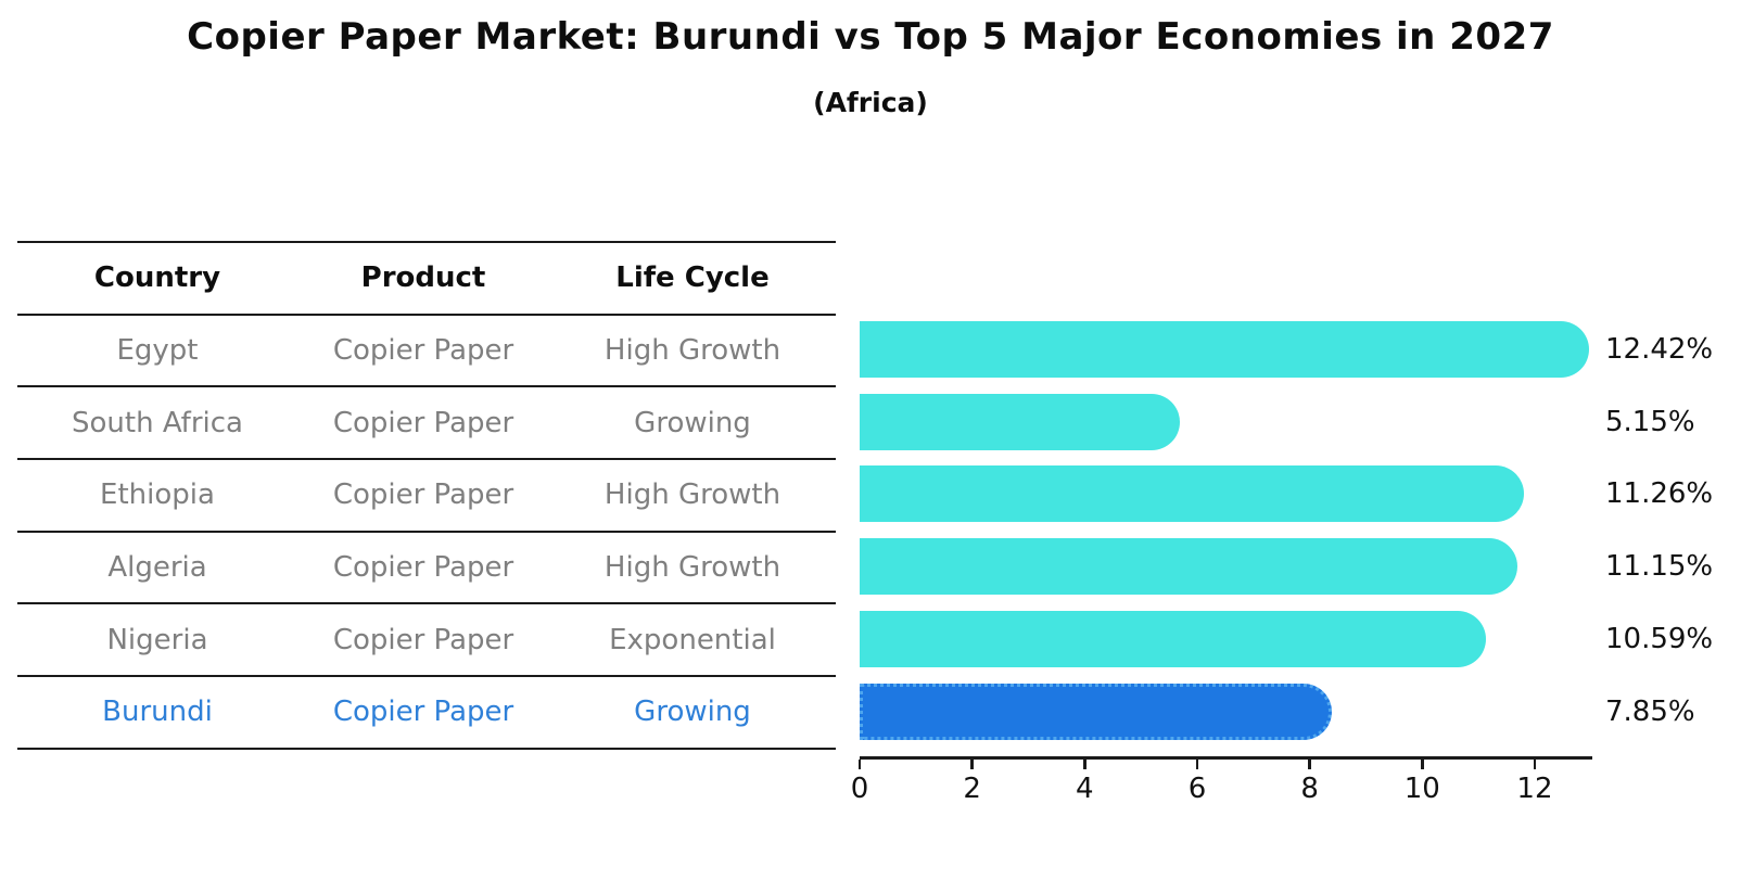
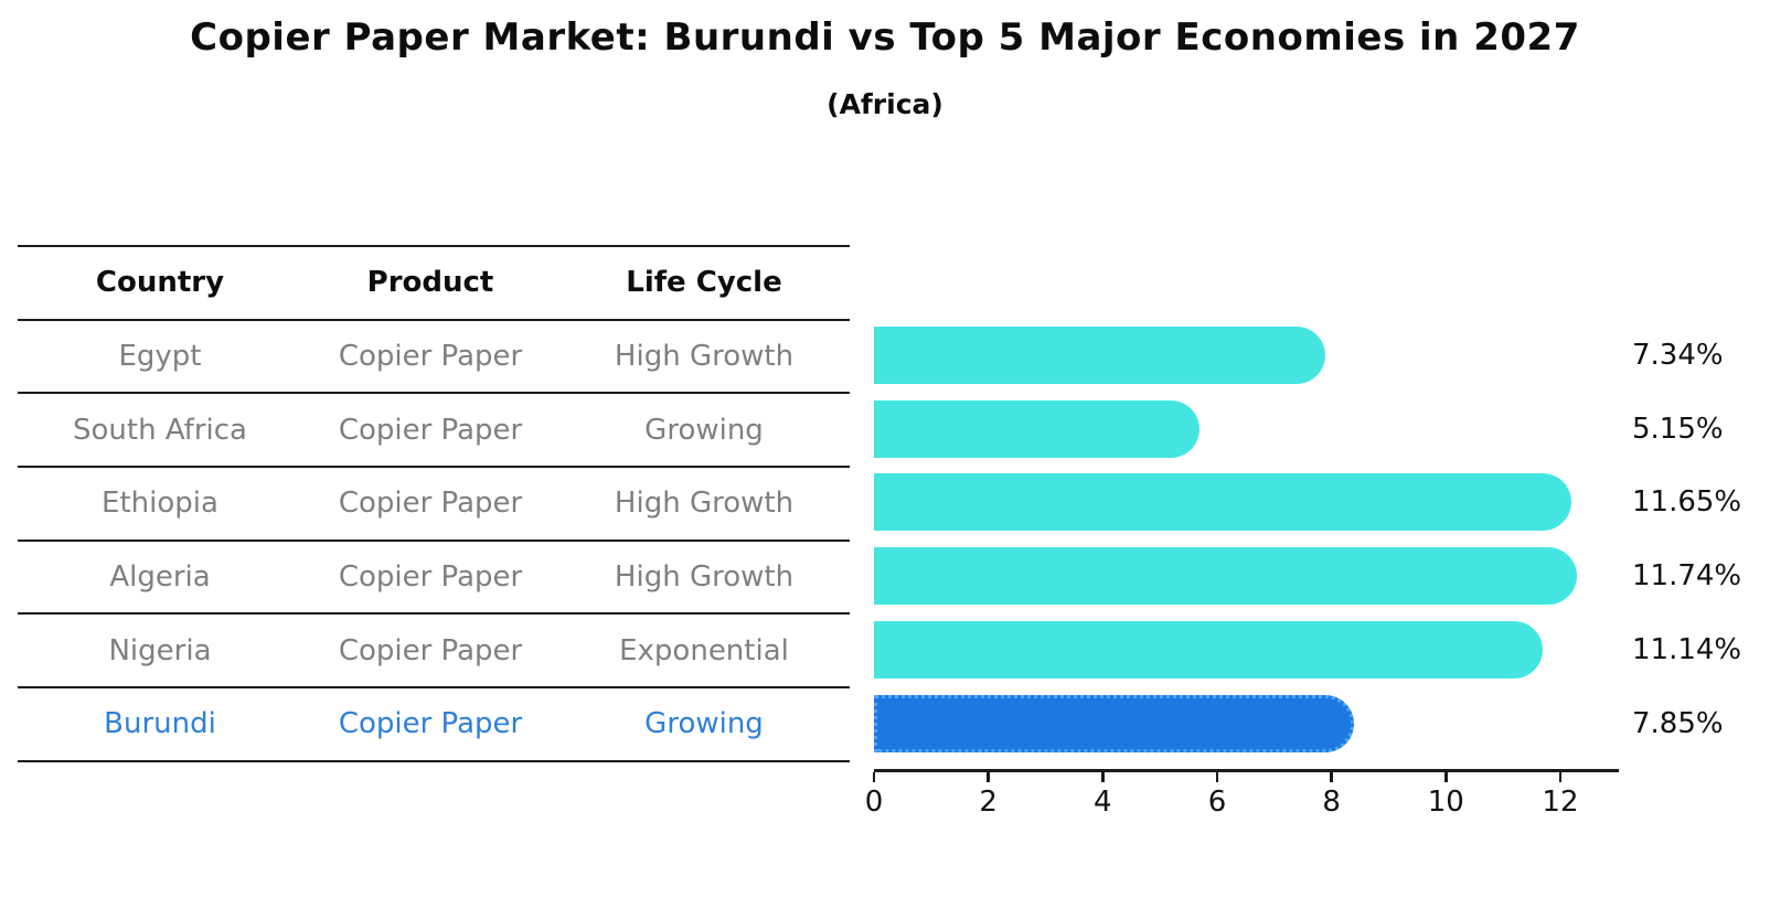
Egypt: 12.42% -> 7.34%
Ethiopia: 11.26% -> 11.65%
Algeria: 11.15% -> 11.74%
Nigeria: 10.59% -> 11.14%
